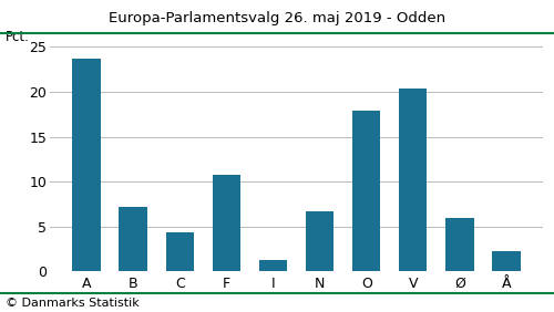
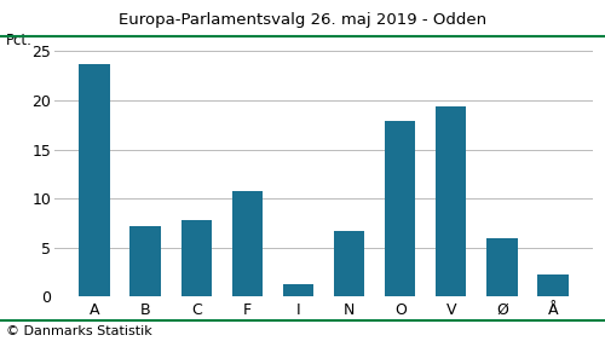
C: 4.3 -> 7.8
V: 20.4 -> 19.4
